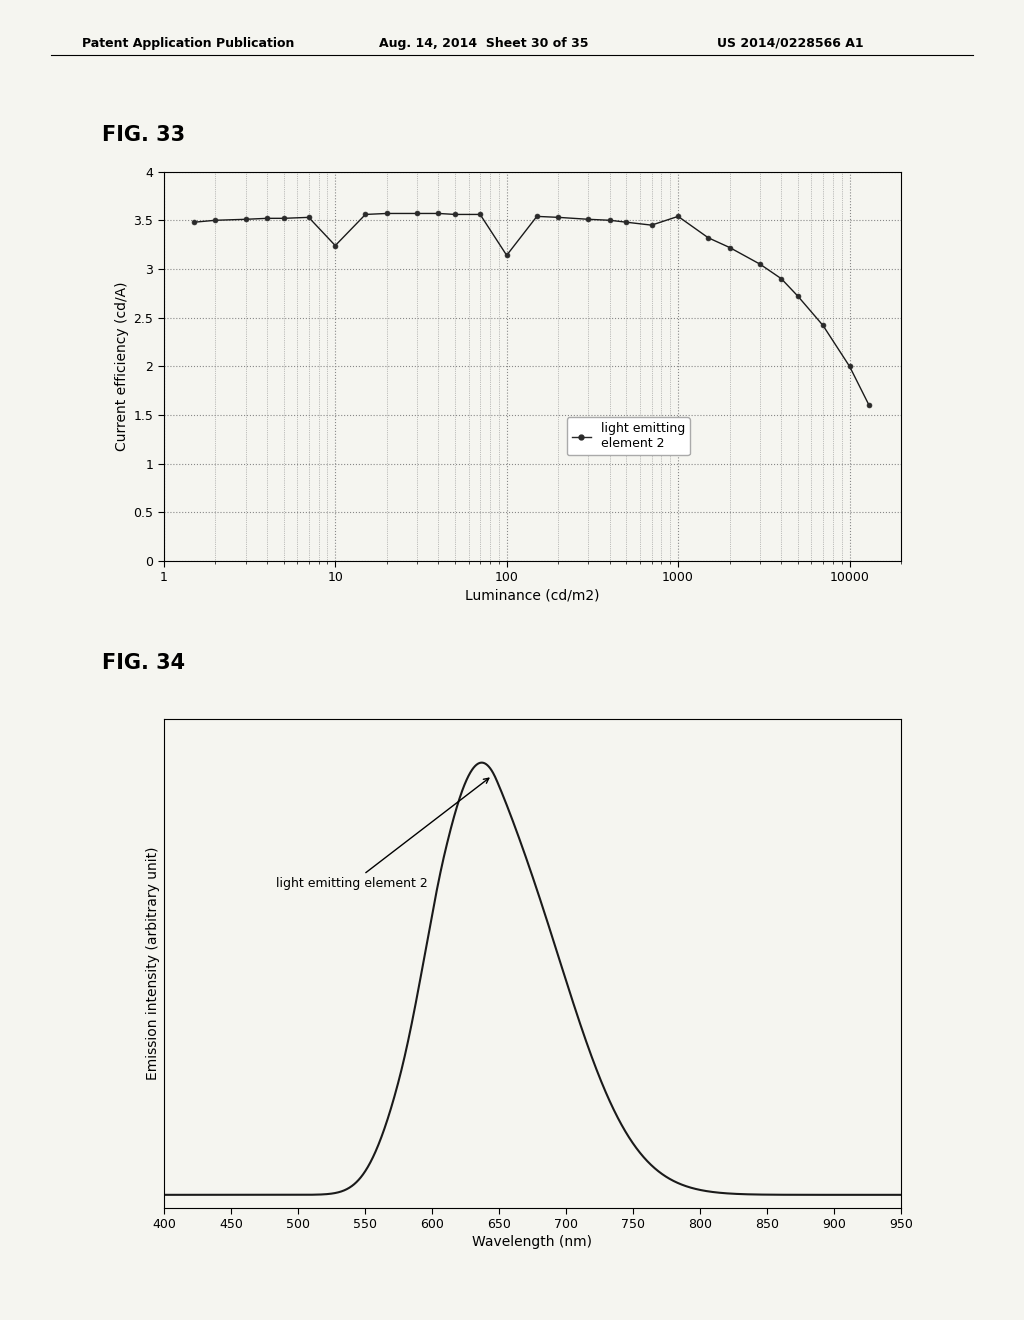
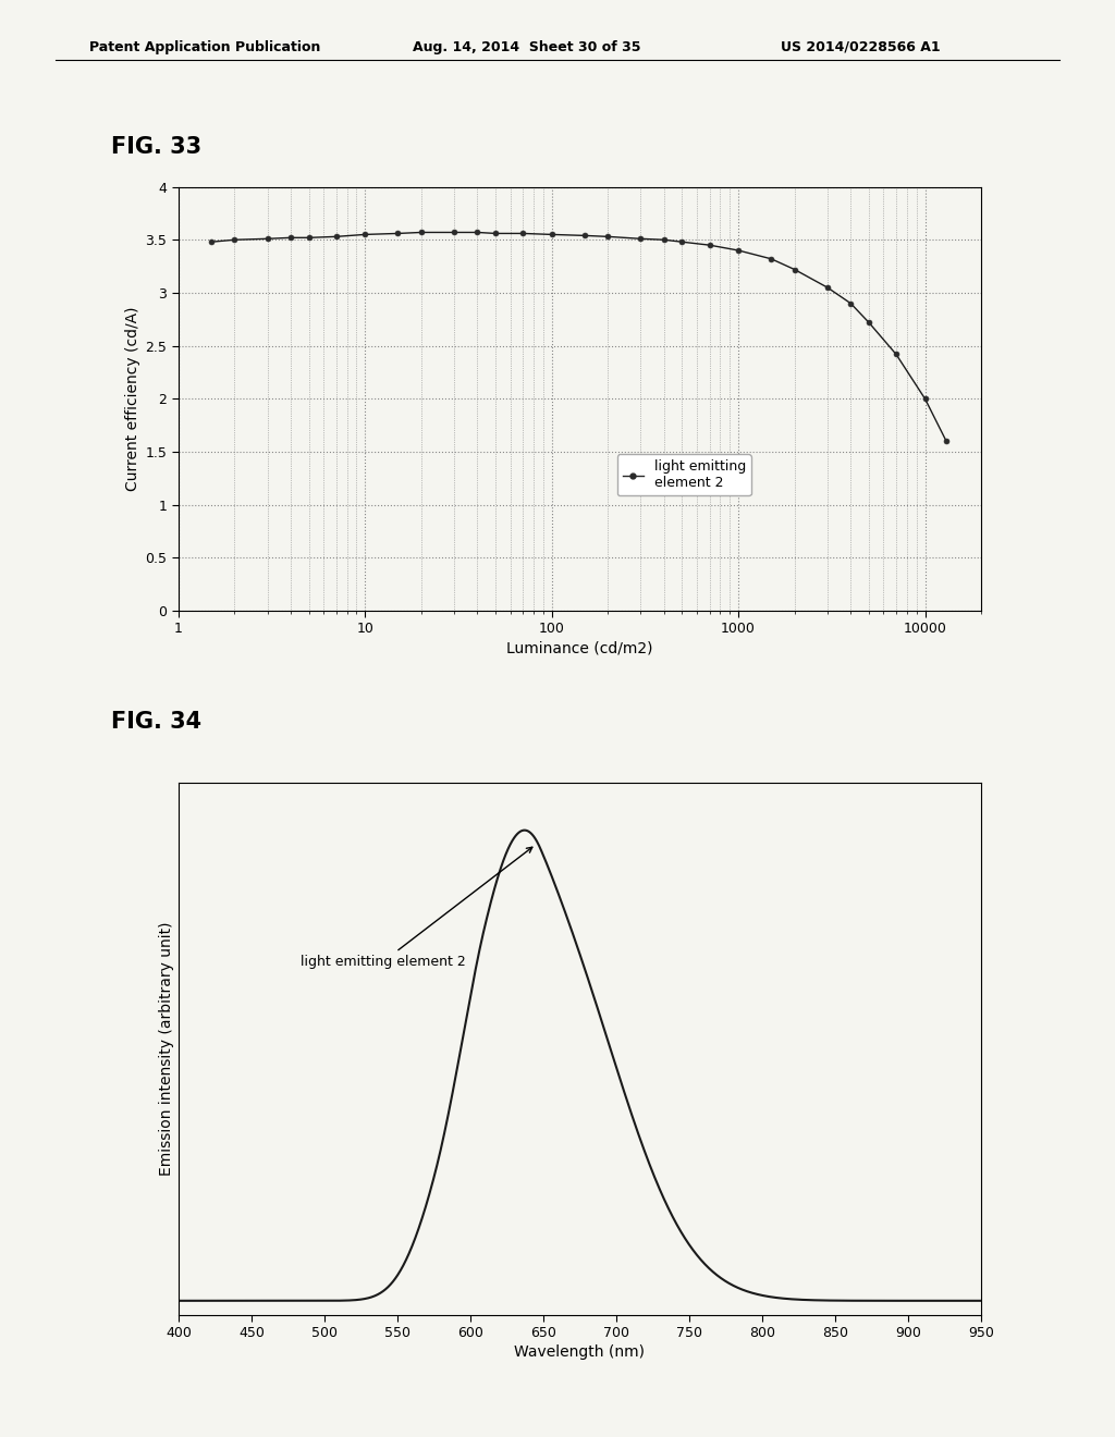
10: 3.24 -> 3.55
100: 3.14 -> 3.55
1000: 3.54 -> 3.40
